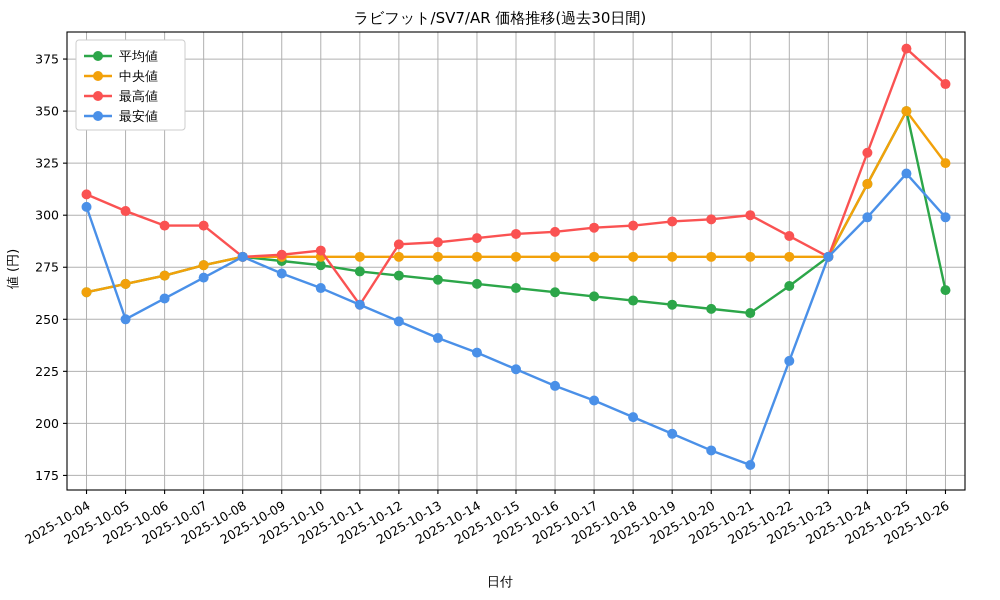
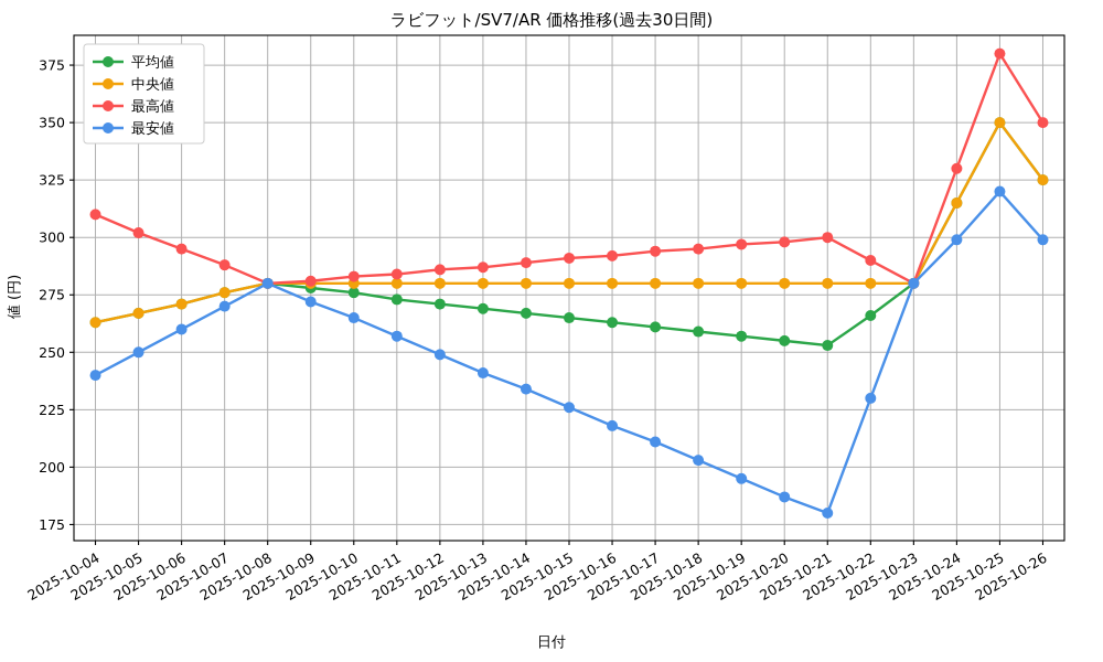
最安値/2025-10-04: 304 -> 240
最高値/2025-10-07: 295 -> 288
最高値/2025-10-11: 257 -> 284
平均値/2025-10-26: 264 -> 325
最高値/2025-10-26: 363 -> 350
